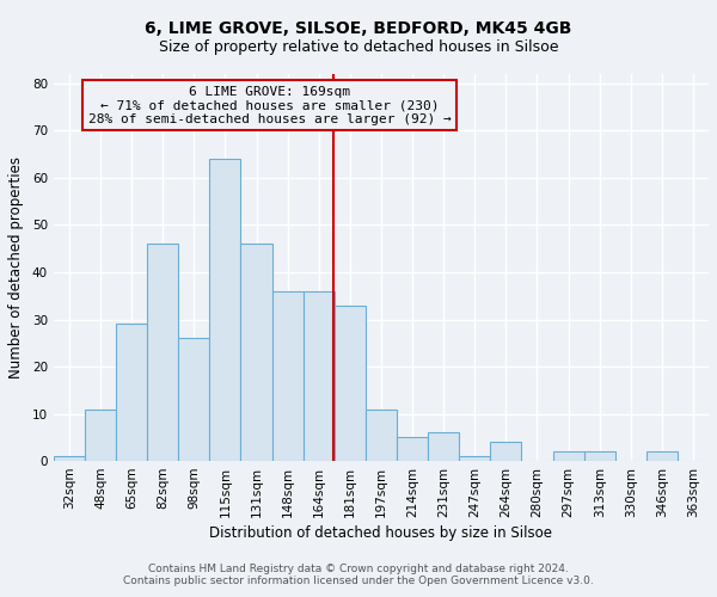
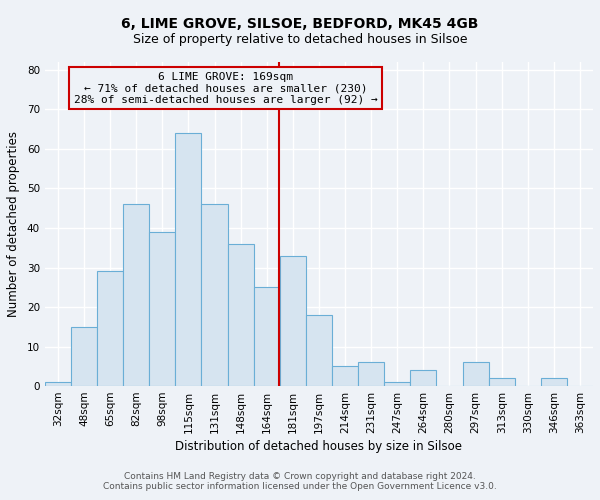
48sqm: 11 -> 15
98sqm: 26 -> 39
164sqm: 36 -> 25
197sqm: 11 -> 18
297sqm: 2 -> 6
